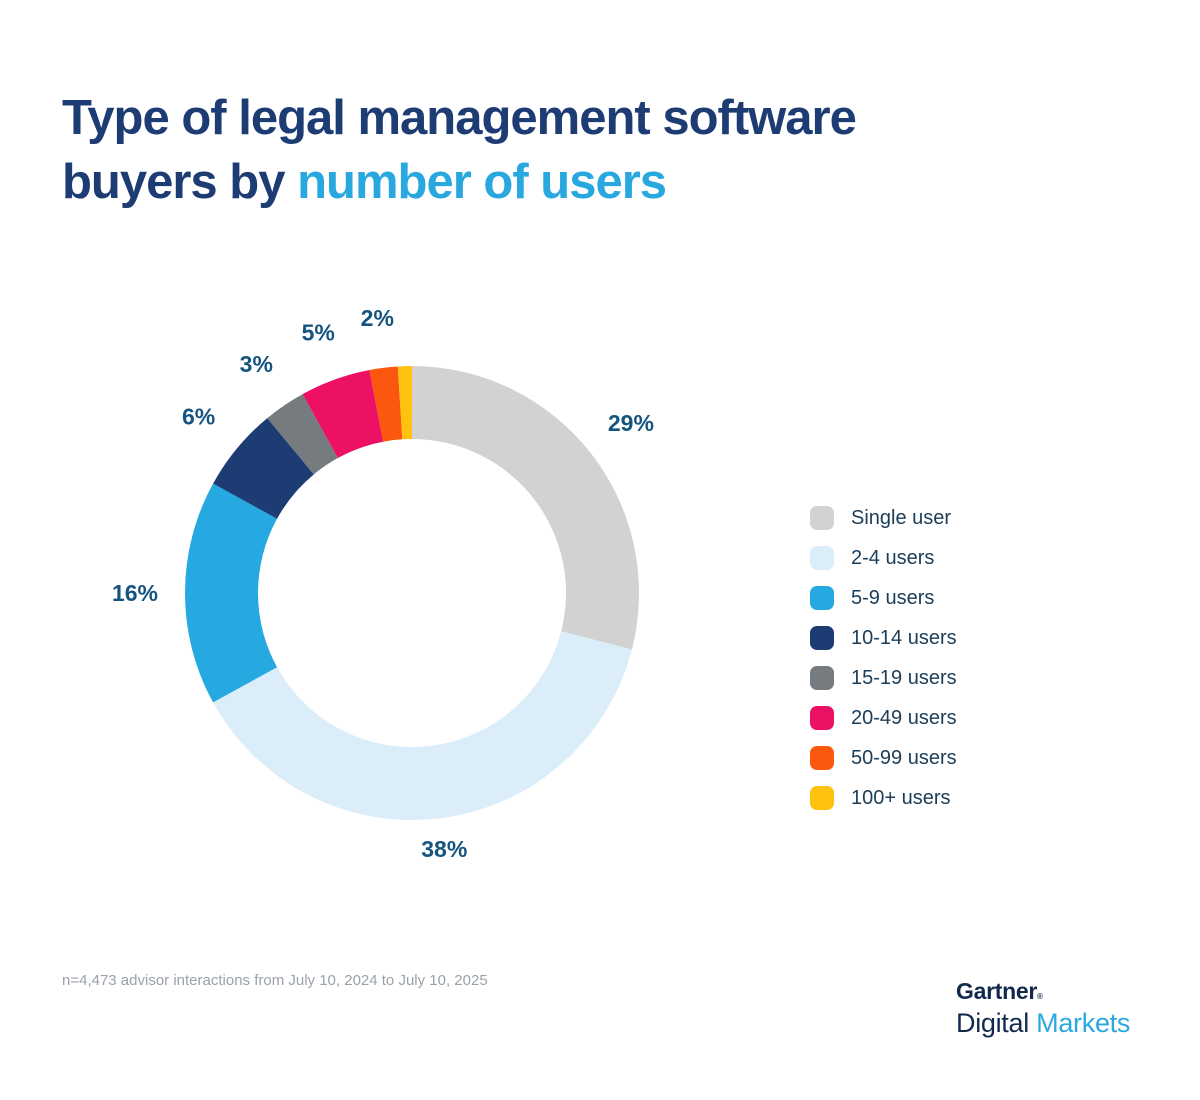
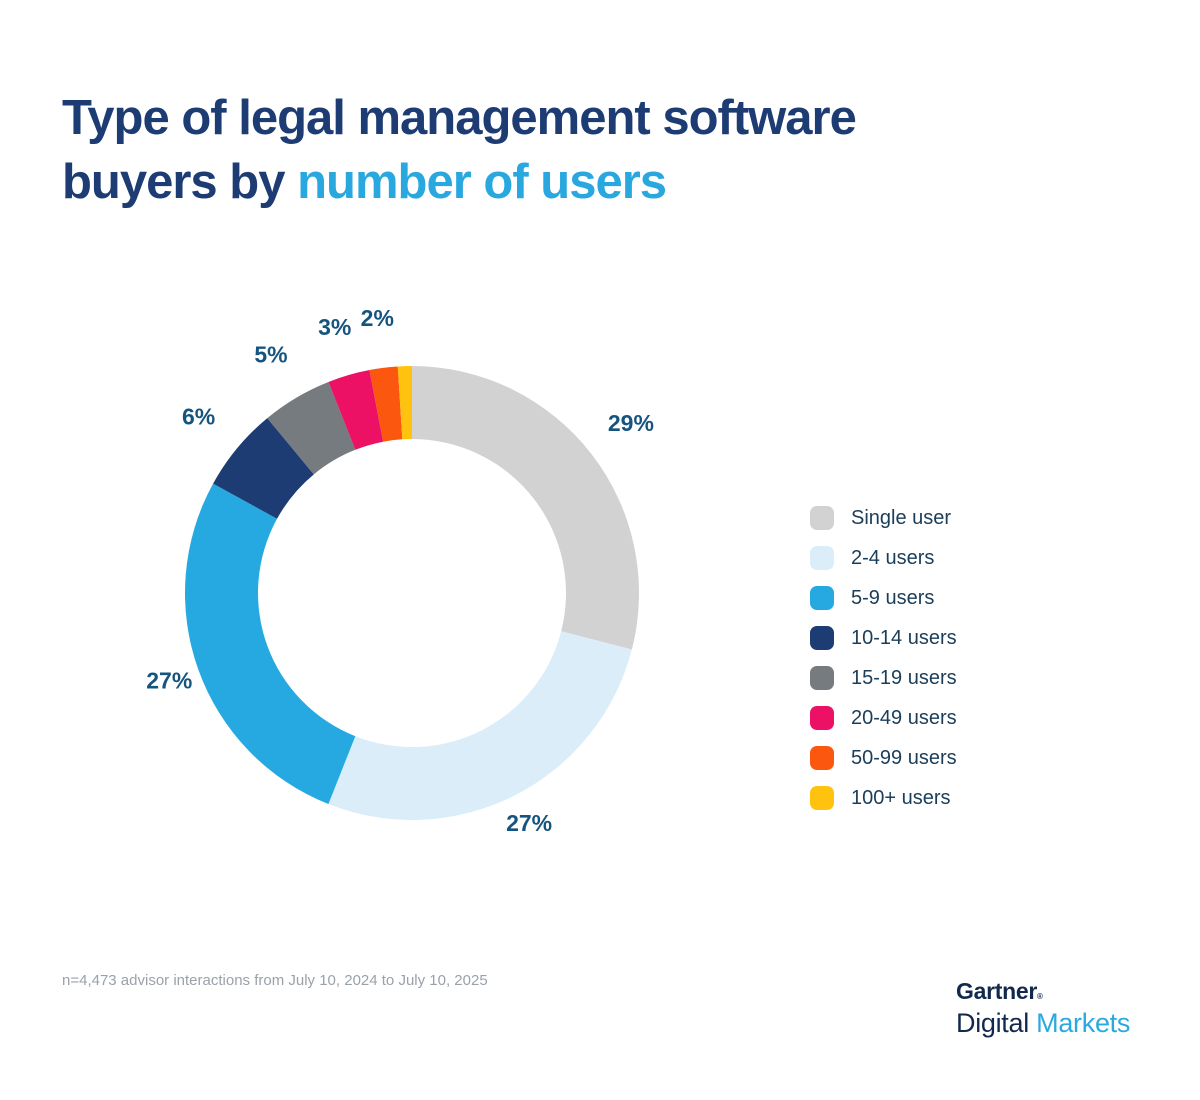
2-4 users: 38% -> 27%
5-9 users: 16% -> 27%
15-19 users: 3% -> 5%
20-49 users: 5% -> 3%
